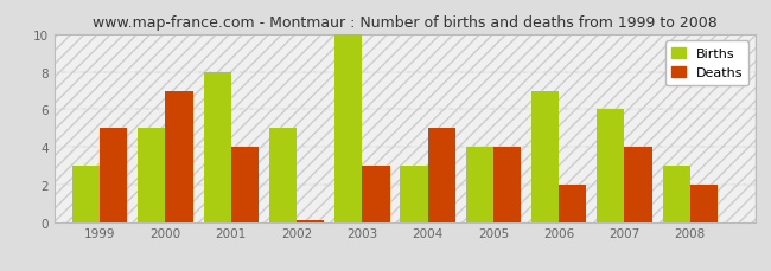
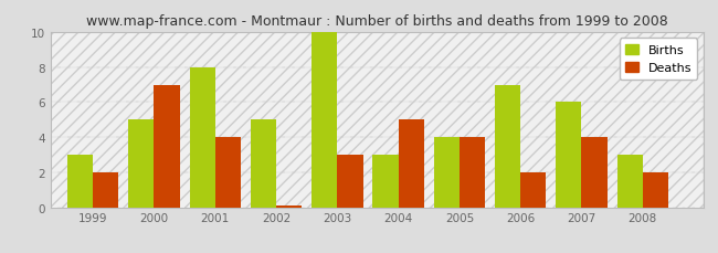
Deaths/1999: 5.0 -> 2.0
